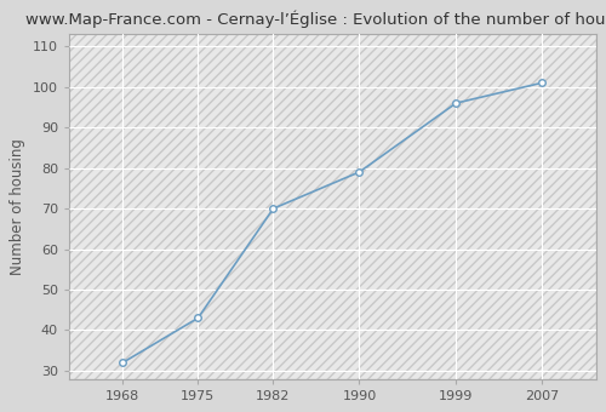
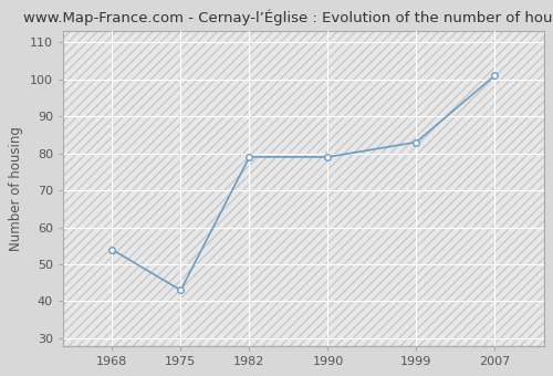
1968: 32 -> 54
1982: 70 -> 79
1999: 96 -> 83
